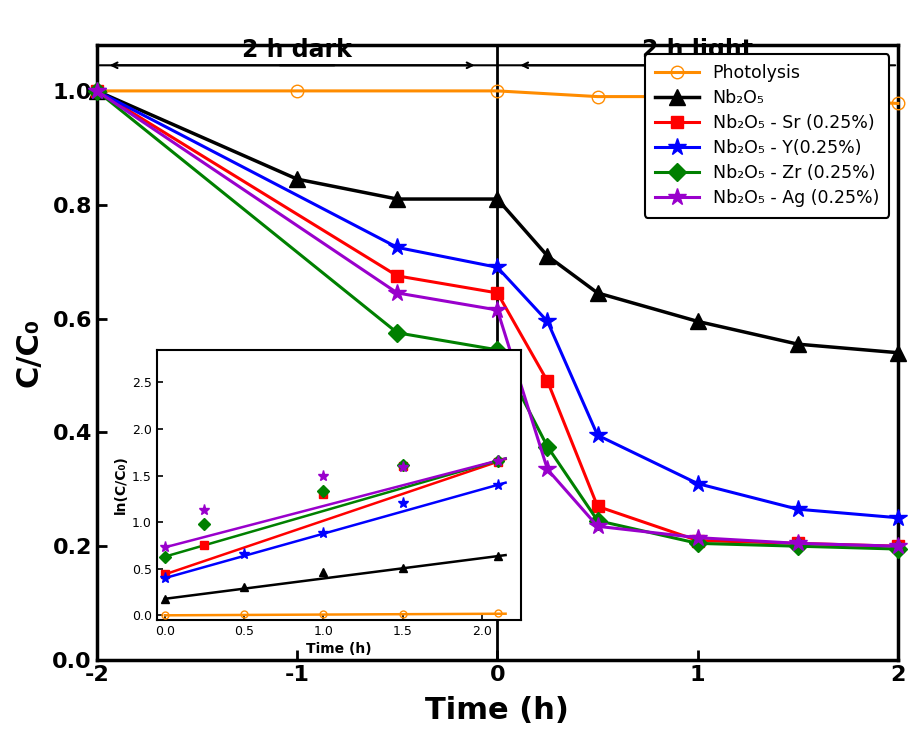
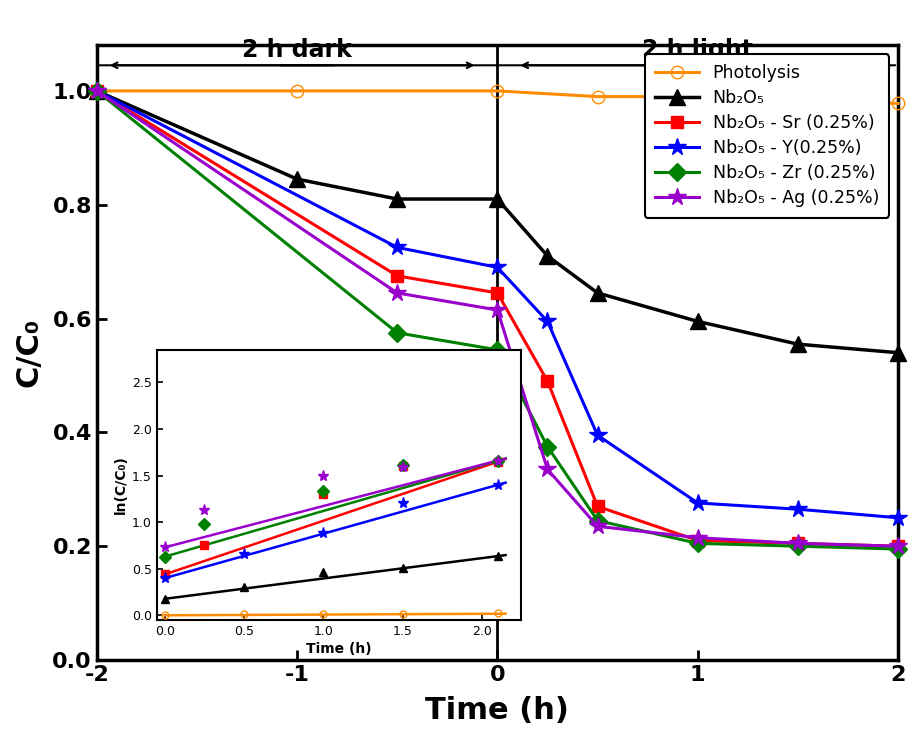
Nb₂O₅ - Y(0.25%)/1: 0.310 -> 0.276
